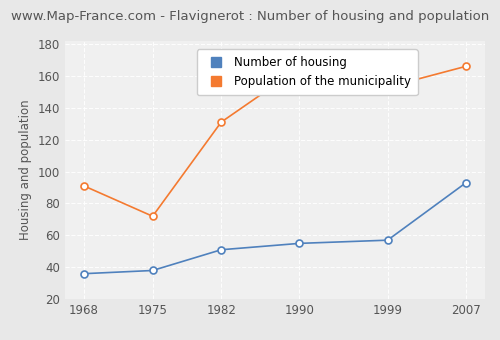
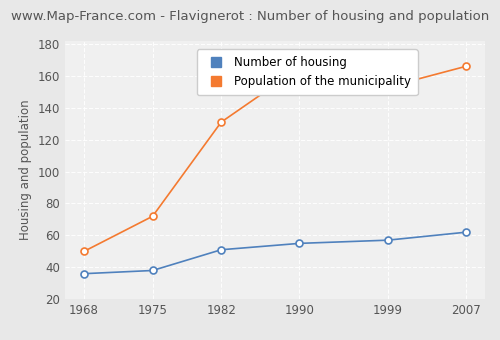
Population of the municipality/1968: 91 -> 50
Number of housing/2007: 93 -> 62
